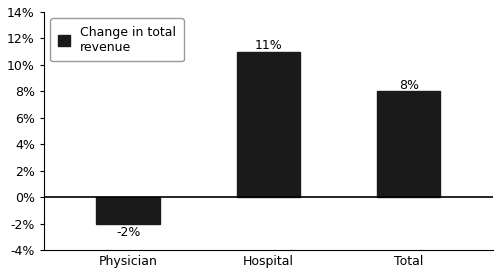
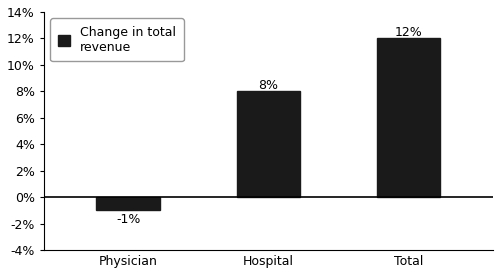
Physician: -2% -> -1%
Hospital: 11% -> 8%
Total: 8% -> 12%
